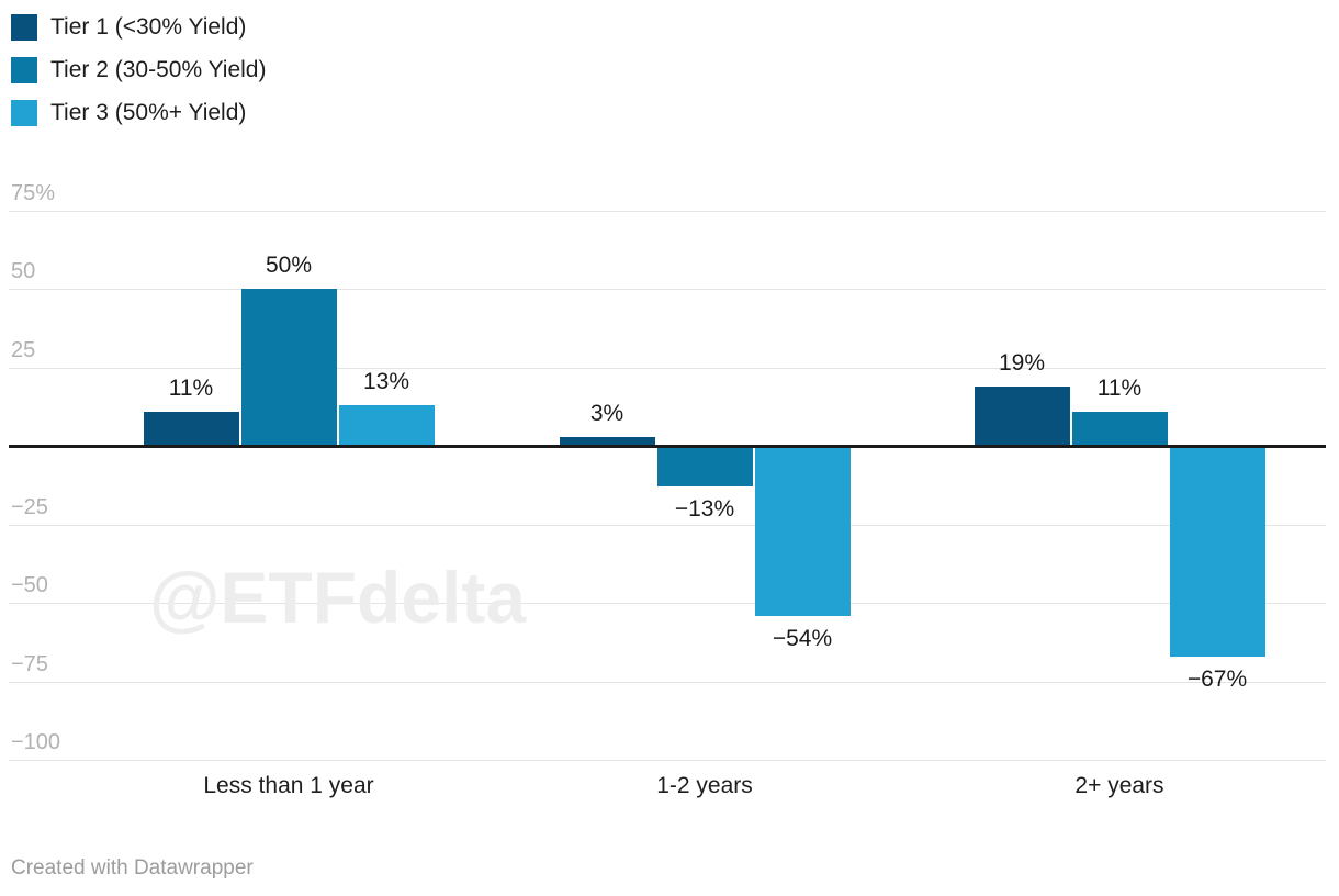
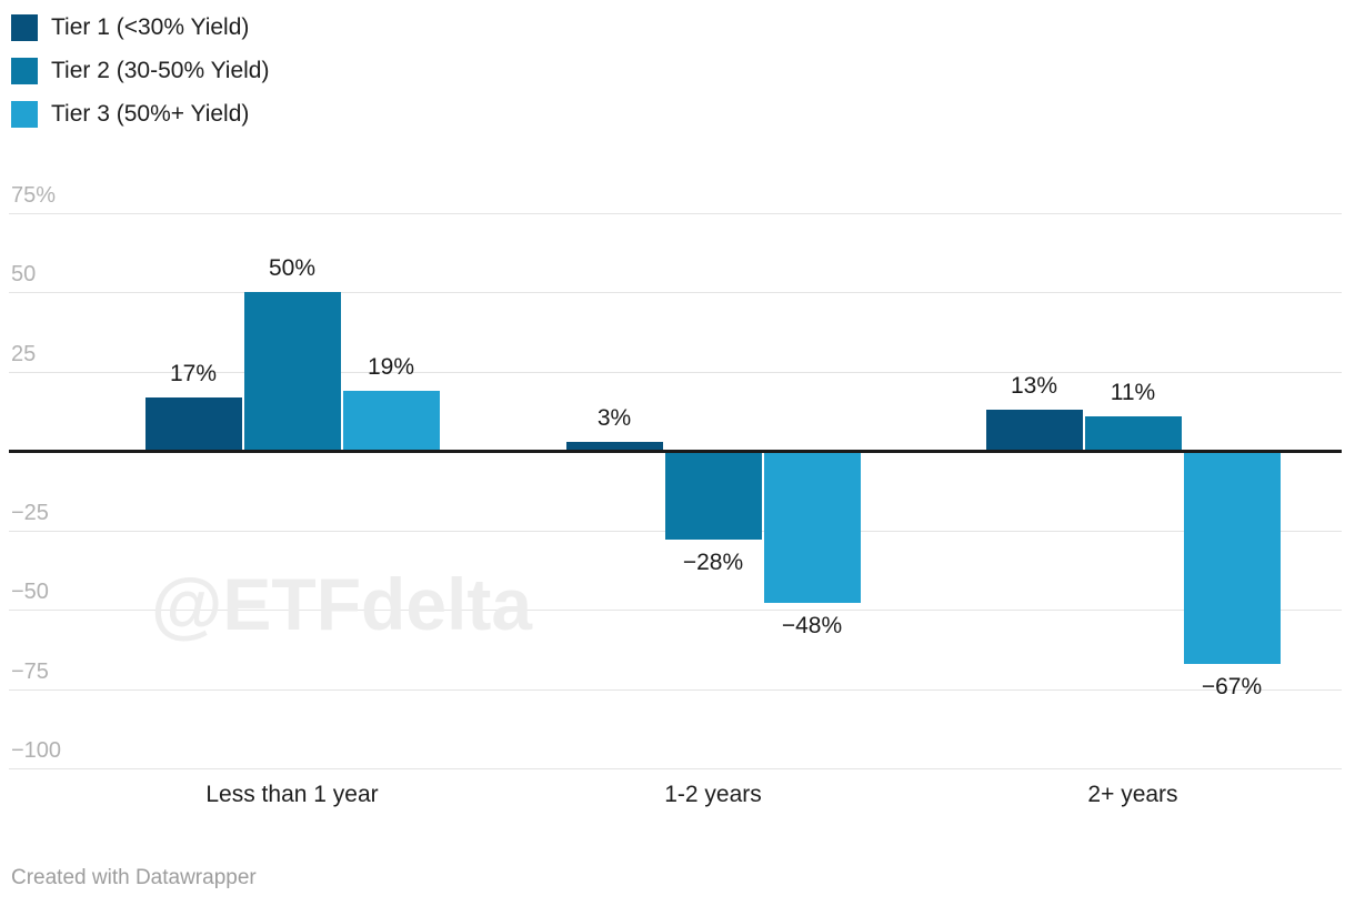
Tier 1 (<30% Yield)/Less than 1 year: 11% -> 17%
Tier 3 (50%+ Yield)/Less than 1 year: 13% -> 19%
Tier 2 (30-50% Yield)/1-2 years: −13% -> −28%
Tier 3 (50%+ Yield)/1-2 years: −54% -> −48%
Tier 1 (<30% Yield)/2+ years: 19% -> 13%
